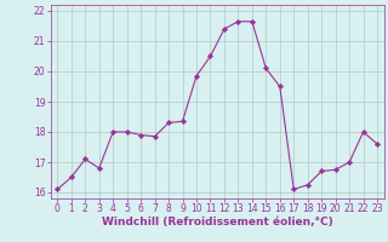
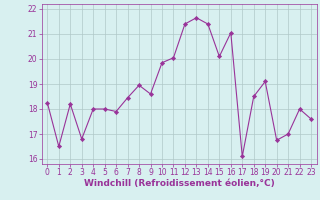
0: 16.10 -> 18.25
2: 17.10 -> 18.20
7: 17.85 -> 18.45
8: 18.30 -> 18.95
9: 18.35 -> 18.60
11: 20.50 -> 20.05
14: 21.65 -> 21.40
16: 19.50 -> 21.05
18: 16.25 -> 18.50
19: 16.70 -> 19.10
